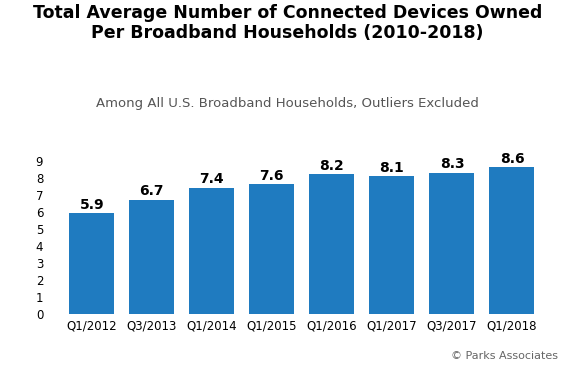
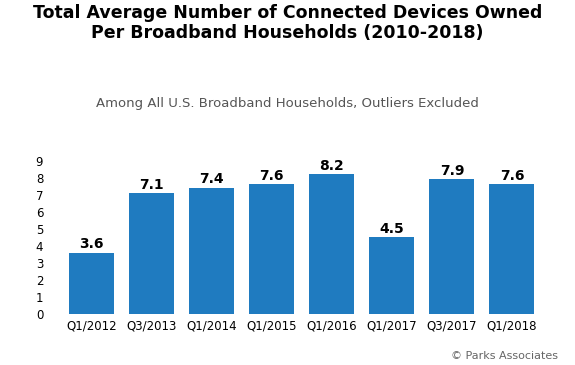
Q1/2012: 5.9 -> 3.6
Q3/2013: 6.7 -> 7.1
Q1/2017: 8.1 -> 4.5
Q3/2017: 8.3 -> 7.9
Q1/2018: 8.6 -> 7.6
